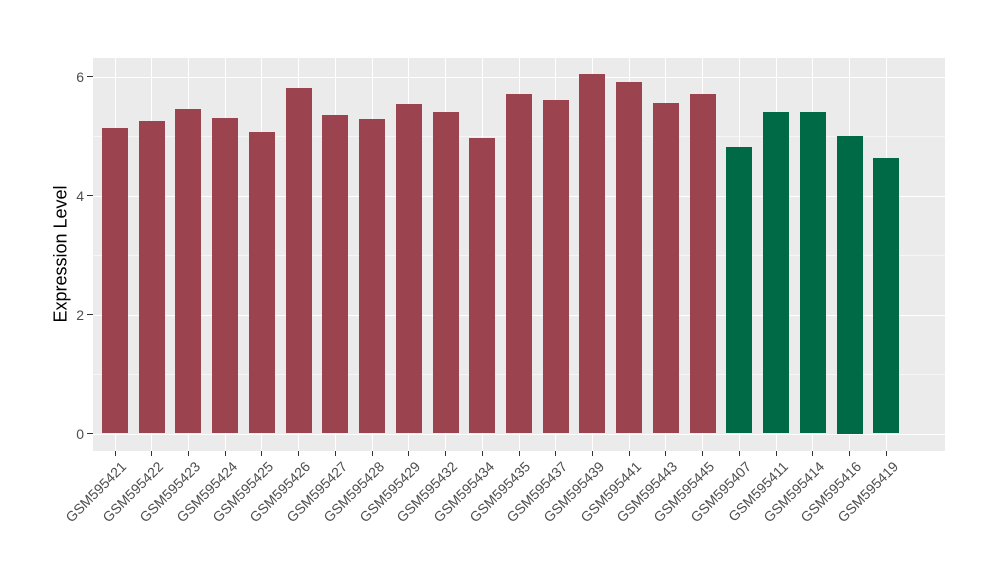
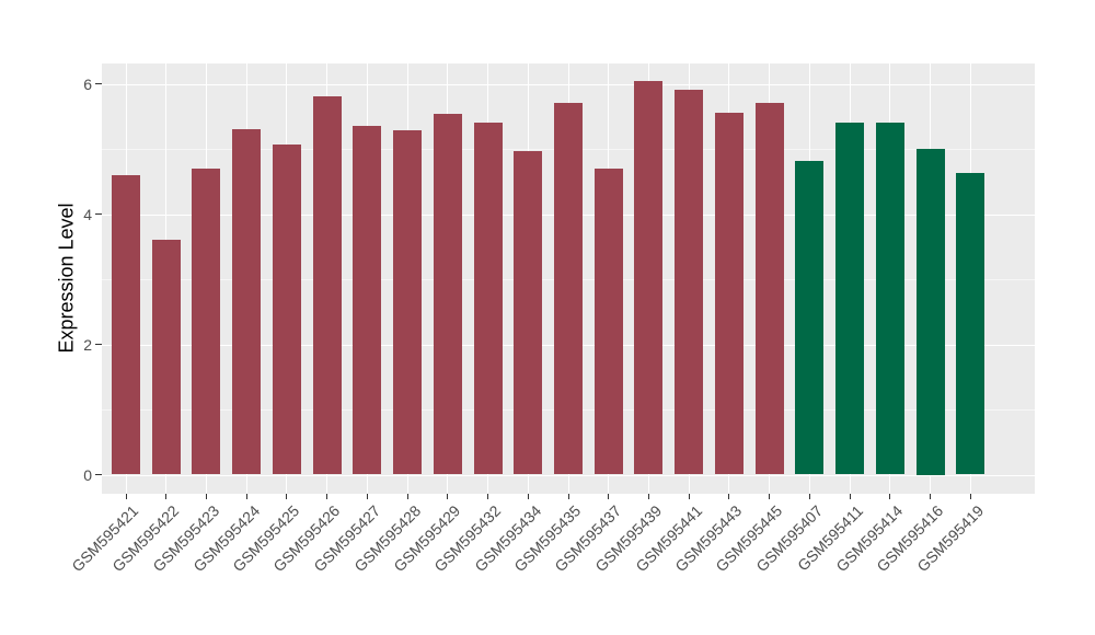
GSM595421: 5.1 -> 4.6
GSM595422: 5.3 -> 3.6
GSM595423: 5.5 -> 4.7
GSM595437: 5.6 -> 4.7
